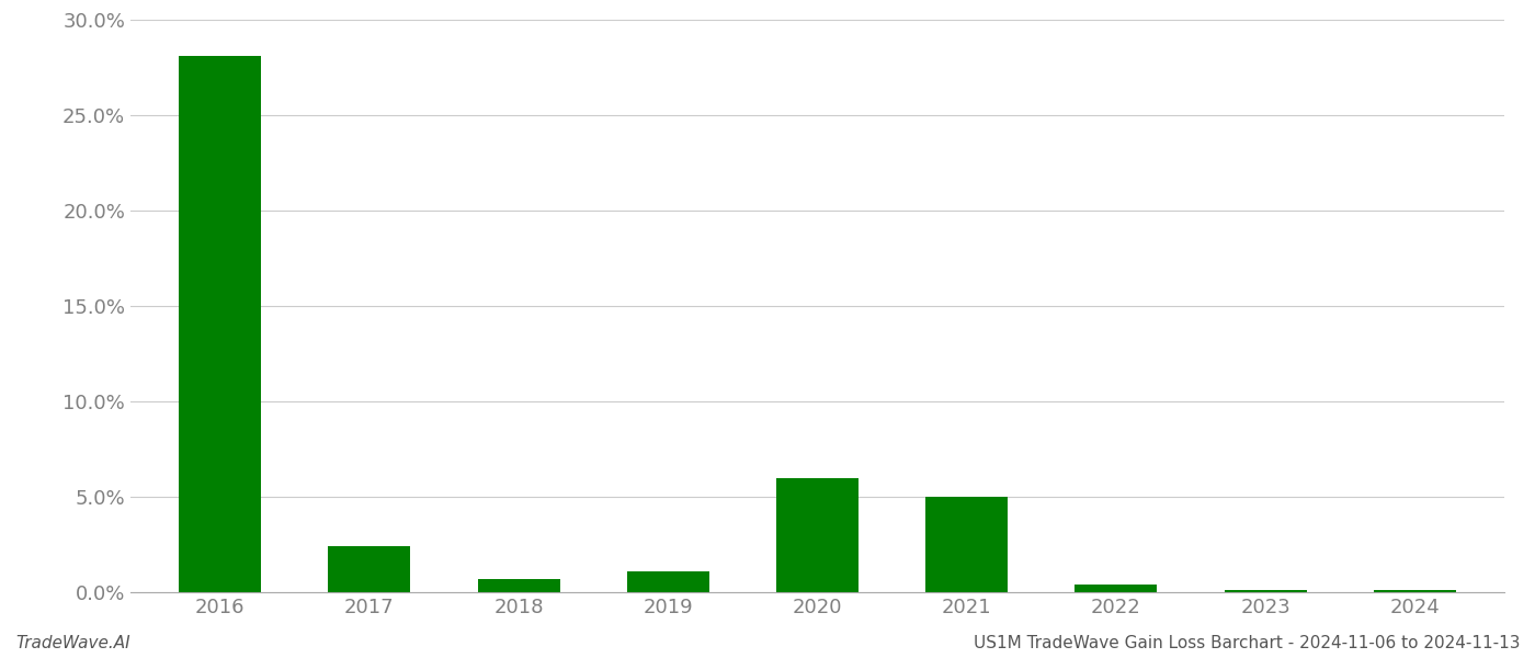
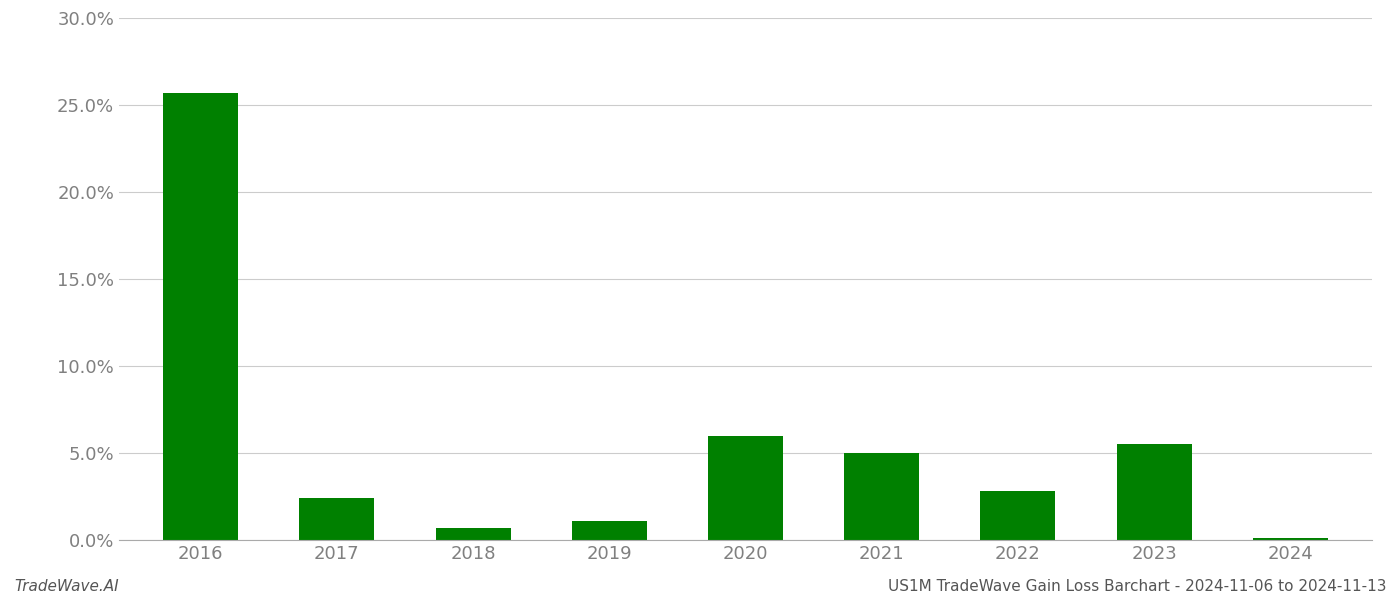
2016: 28.1% -> 25.7%
2022: 0.4% -> 2.8%
2023: 0.1% -> 5.5%
